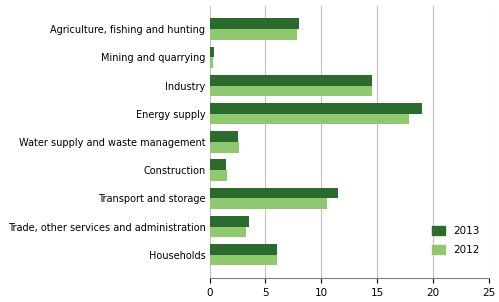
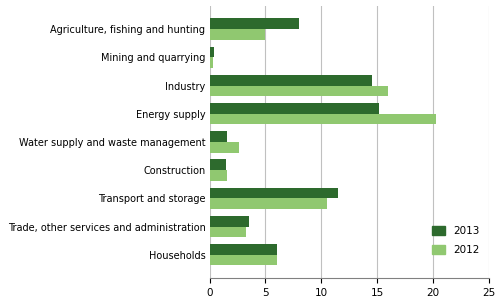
2012/Agriculture, fishing and hunting: 7.8 -> 5.0
2012/Industry: 14.5 -> 16.0
2013/Energy supply: 19.0 -> 15.2
2012/Energy supply: 17.8 -> 20.3
2013/Water supply and waste management: 2.5 -> 1.6
